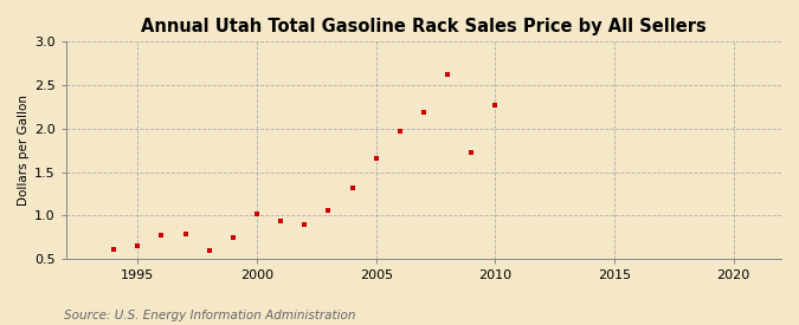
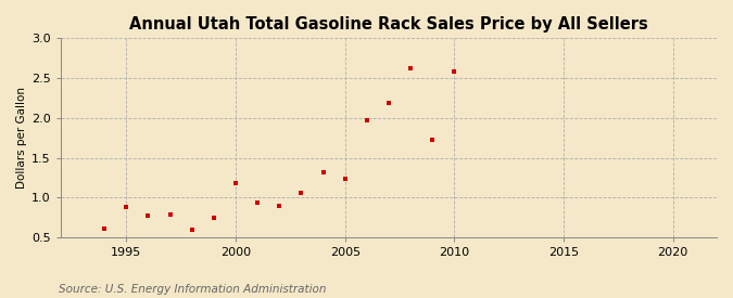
1995: 0.65 -> 0.88
2000: 1.02 -> 1.18
2005: 1.65 -> 1.24
2010: 2.27 -> 2.58
